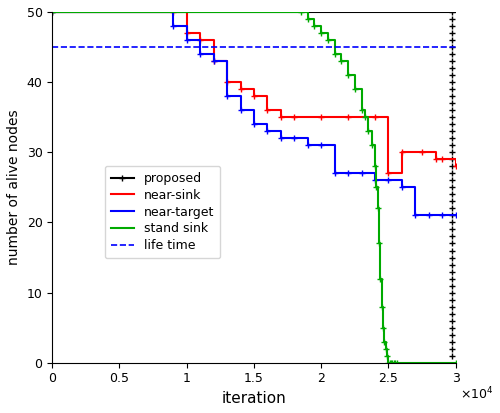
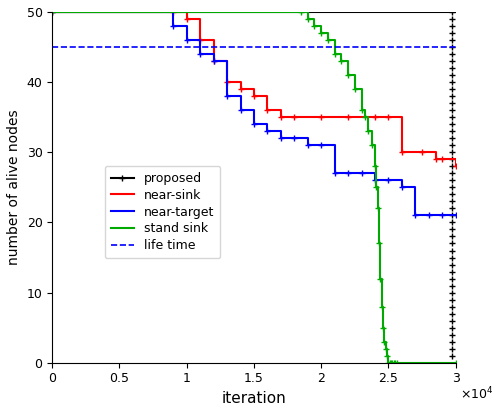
near-sink/1: 47 -> 49
near-sink/2.5: 27 -> 35
